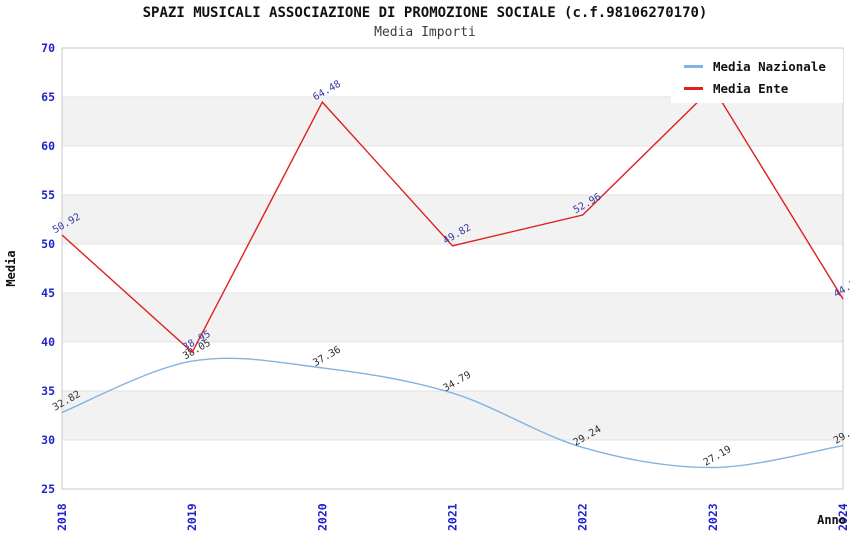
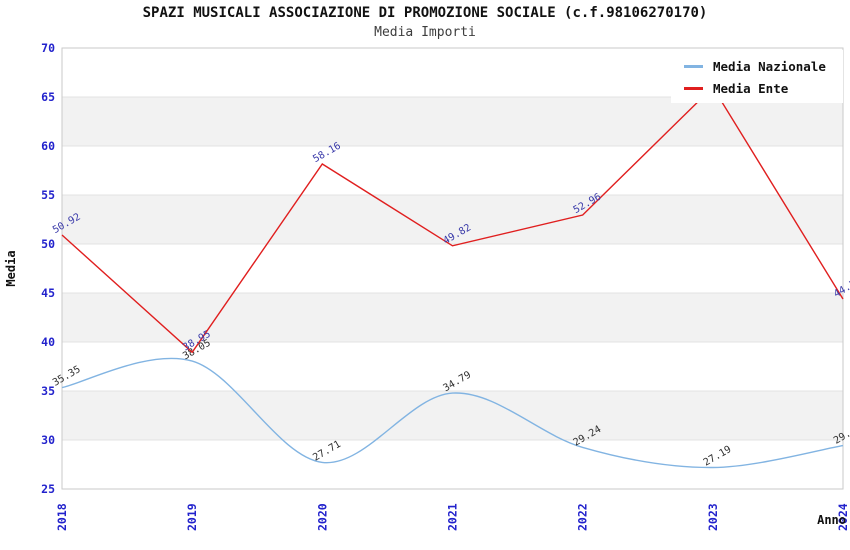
Media Nazionale/2018: 32.82 -> 35.35
Media Nazionale/2020: 37.36 -> 27.71
Media Ente/2020: 64.48 -> 58.16
